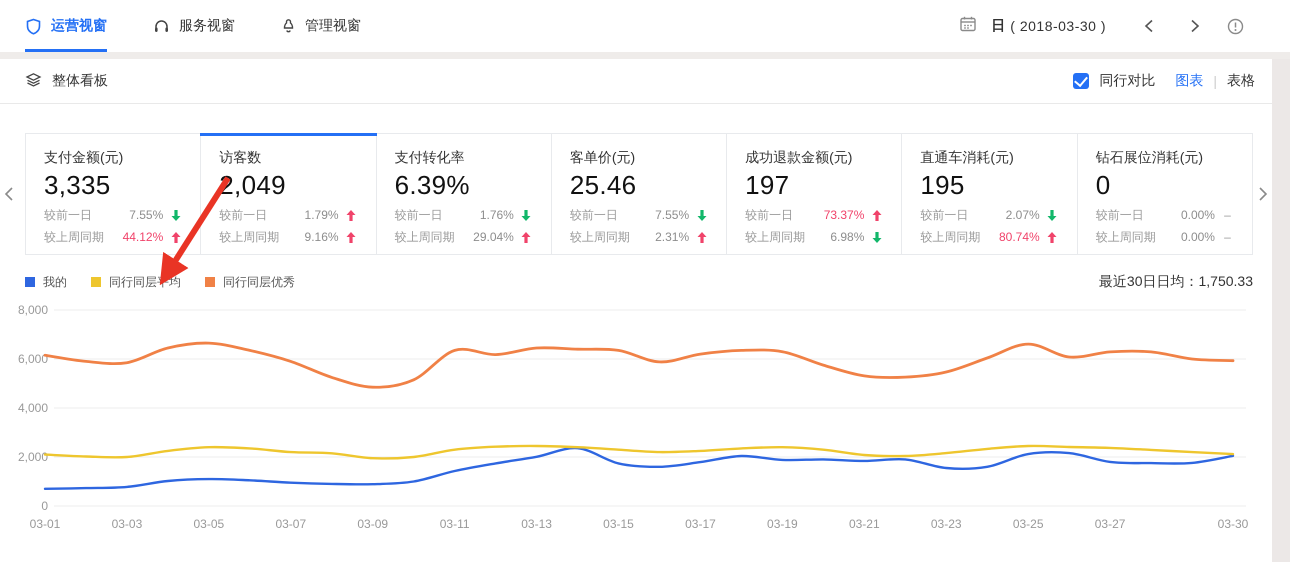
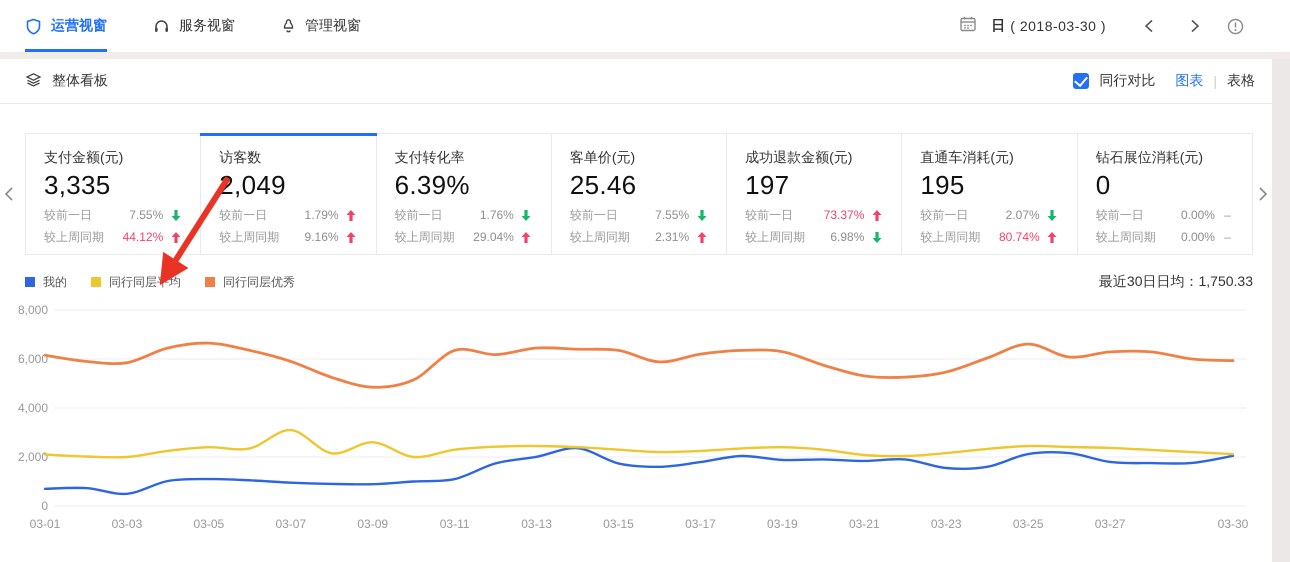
我的/03-03: 800 -> 500
同行同层平均/03-07: 2200 -> 3100
同行同层平均/03-09: 2000 -> 2600
我的/03-11: 1400 -> 1100
